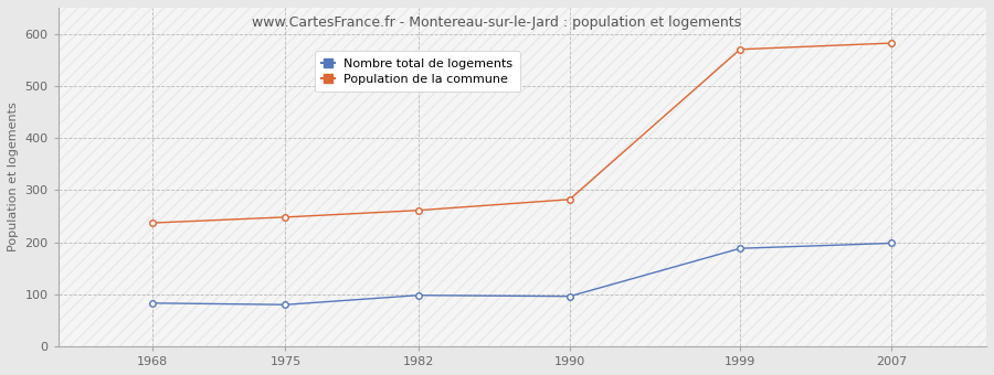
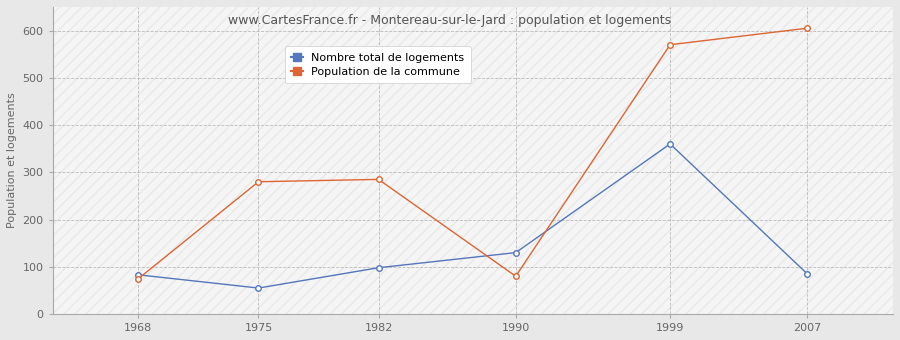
Population de la commune/1968: 237 -> 75
Nombre total de logements/1975: 80 -> 55
Population de la commune/1975: 248 -> 280
Population de la commune/1982: 261 -> 285
Nombre total de logements/1990: 96 -> 130
Population de la commune/1990: 282 -> 80
Nombre total de logements/1999: 188 -> 360
Nombre total de logements/2007: 198 -> 85
Population de la commune/2007: 582 -> 605
